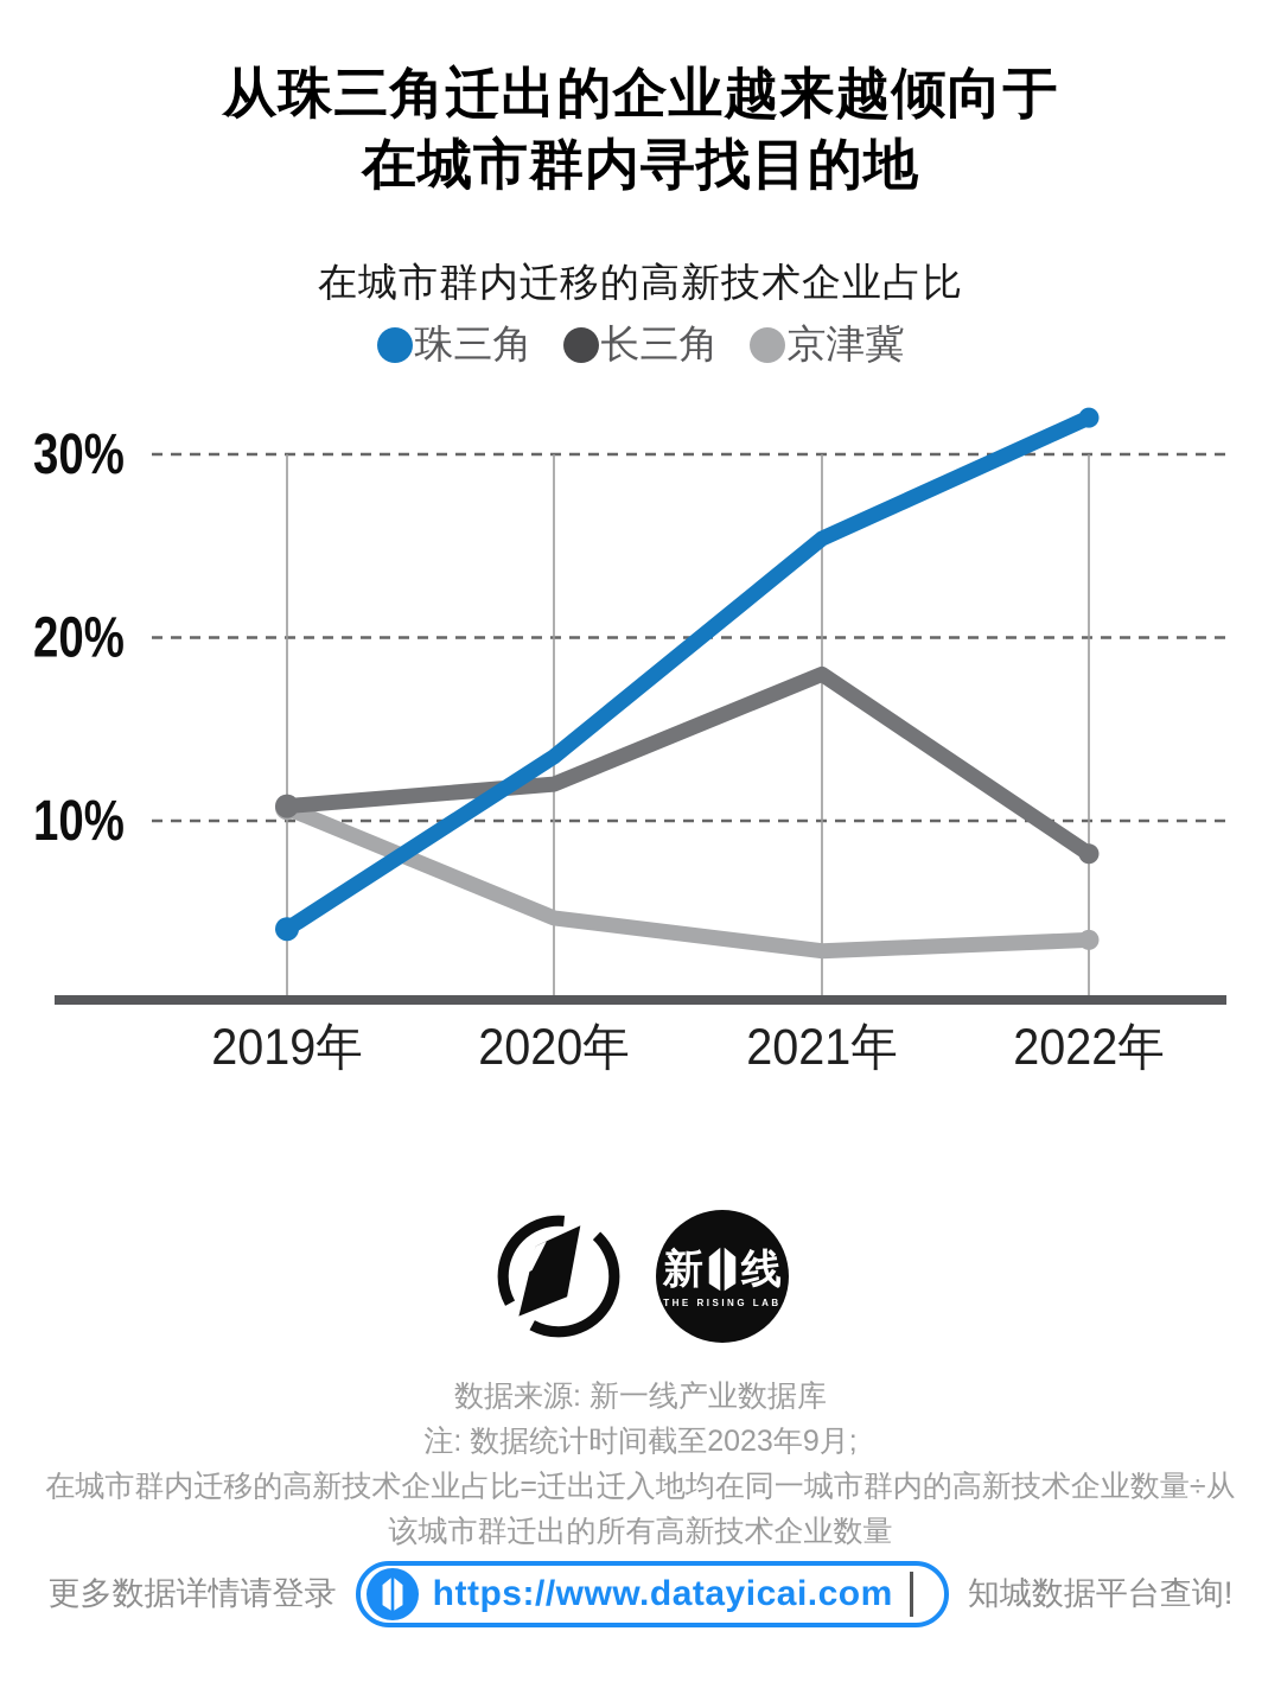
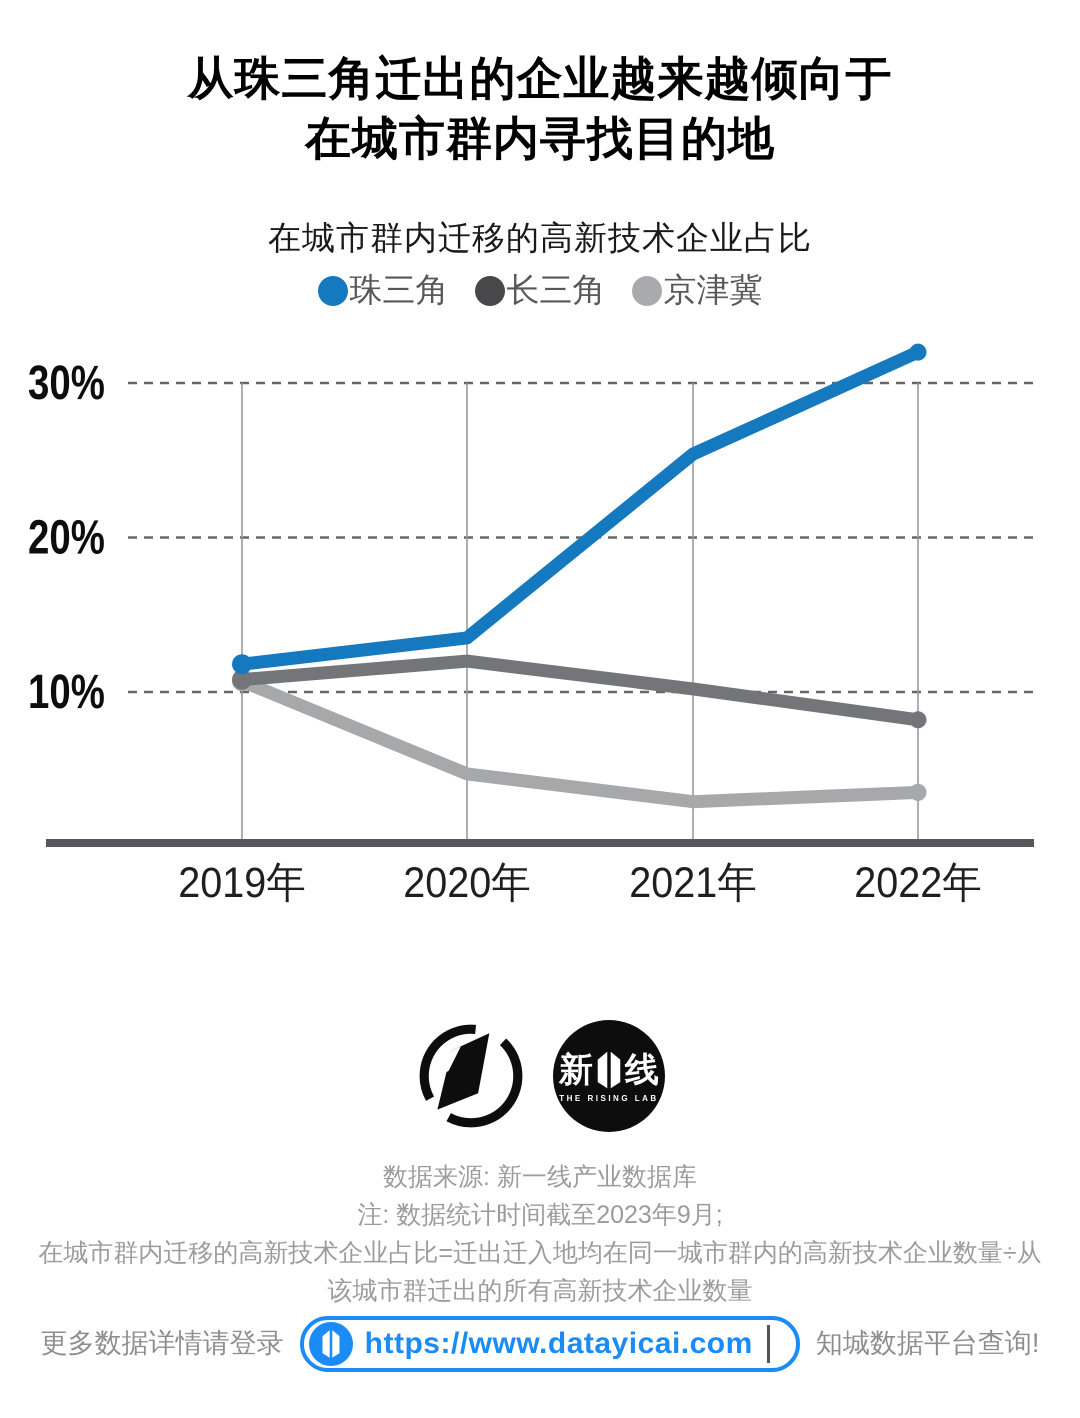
珠三角/2019年: 4.1% -> 11.8%
长三角/2021年: 18.0% -> 10.2%
